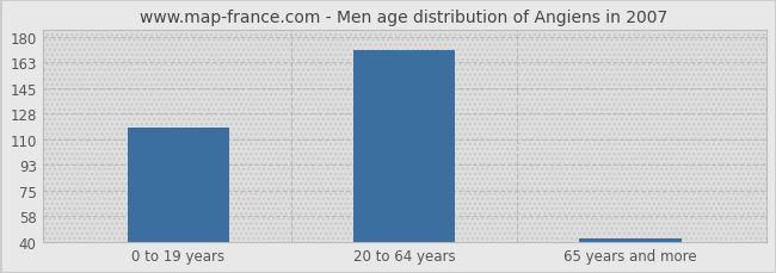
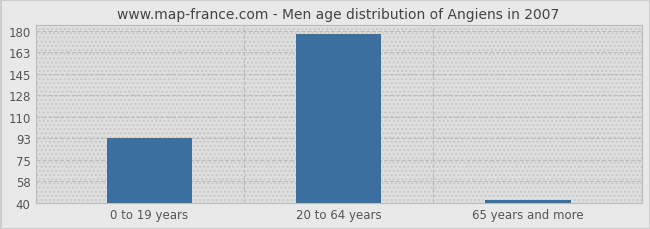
0 to 19 years: 118 -> 93
20 to 64 years: 171 -> 178
